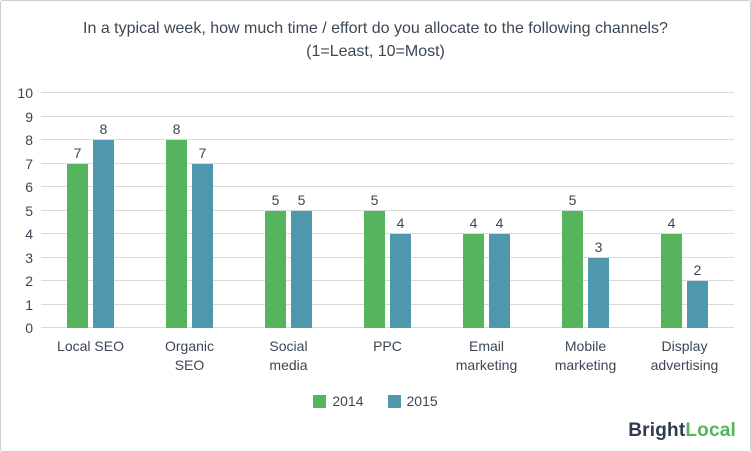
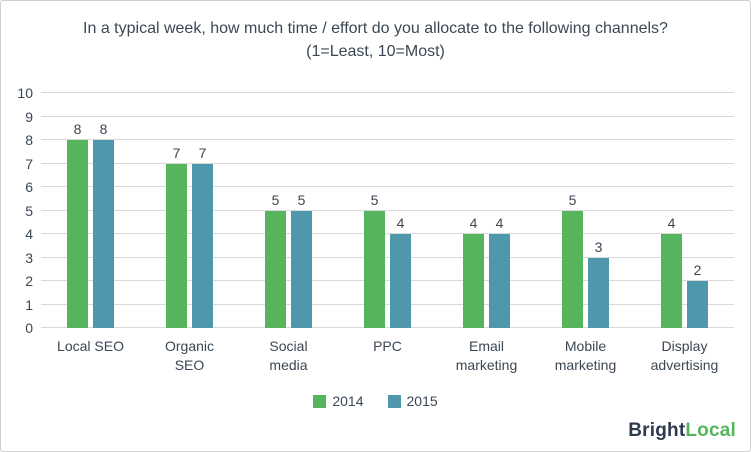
2014/Local SEO: 7 -> 8
2014/Organic SEO: 8 -> 7
